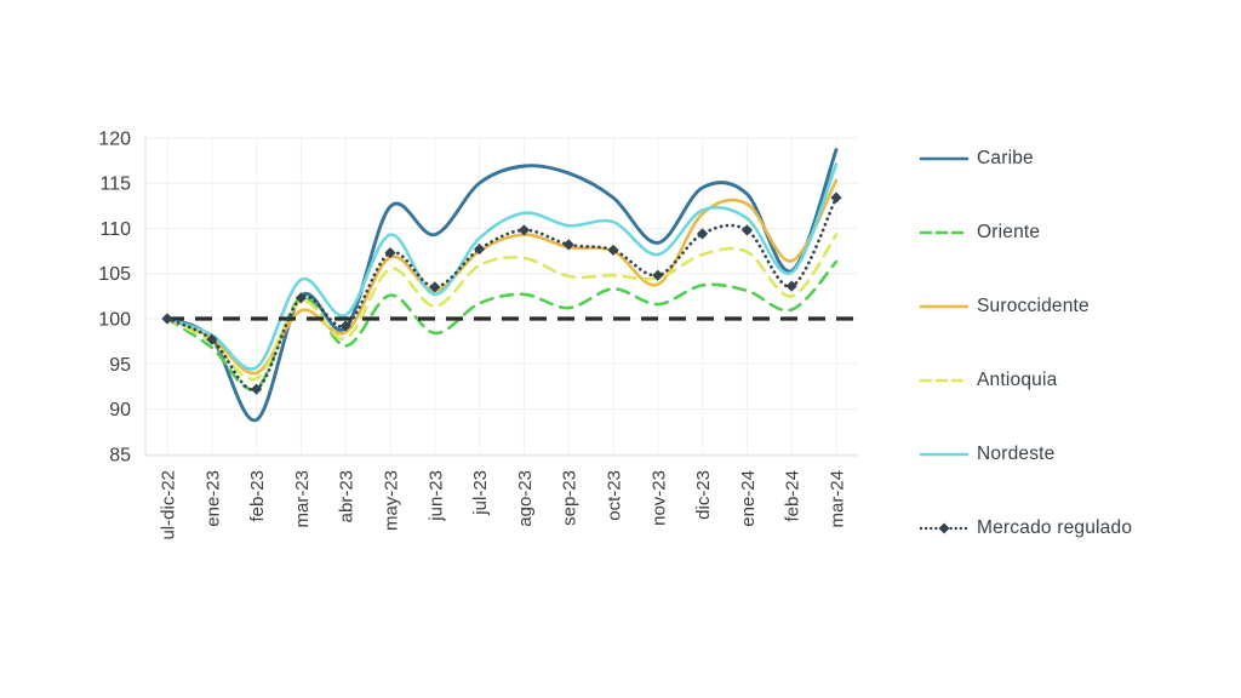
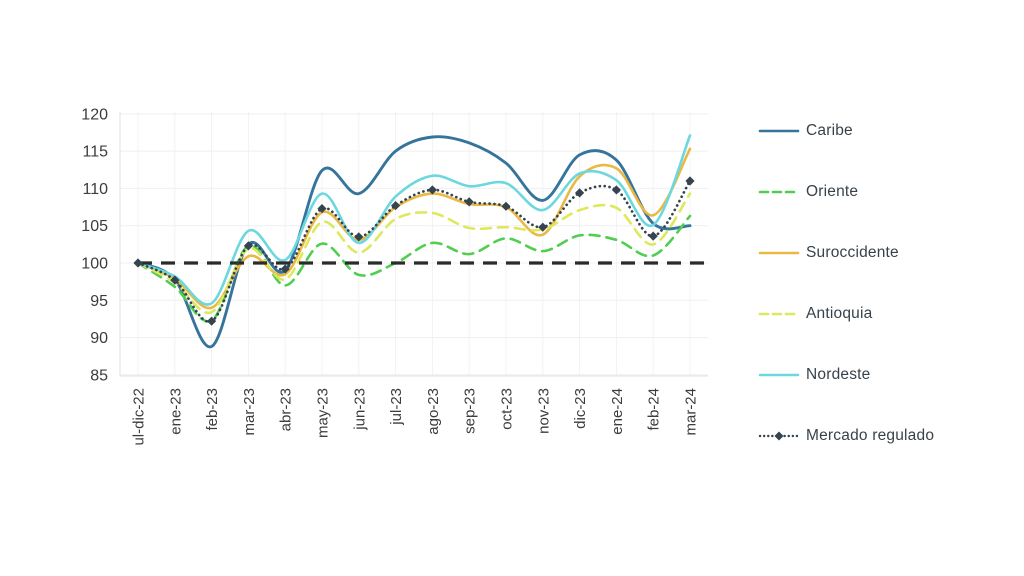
Oriente/jul-23: 102 -> 100
Caribe/mar-24: 119 -> 105
Mercado regulado/mar-24: 113 -> 111
